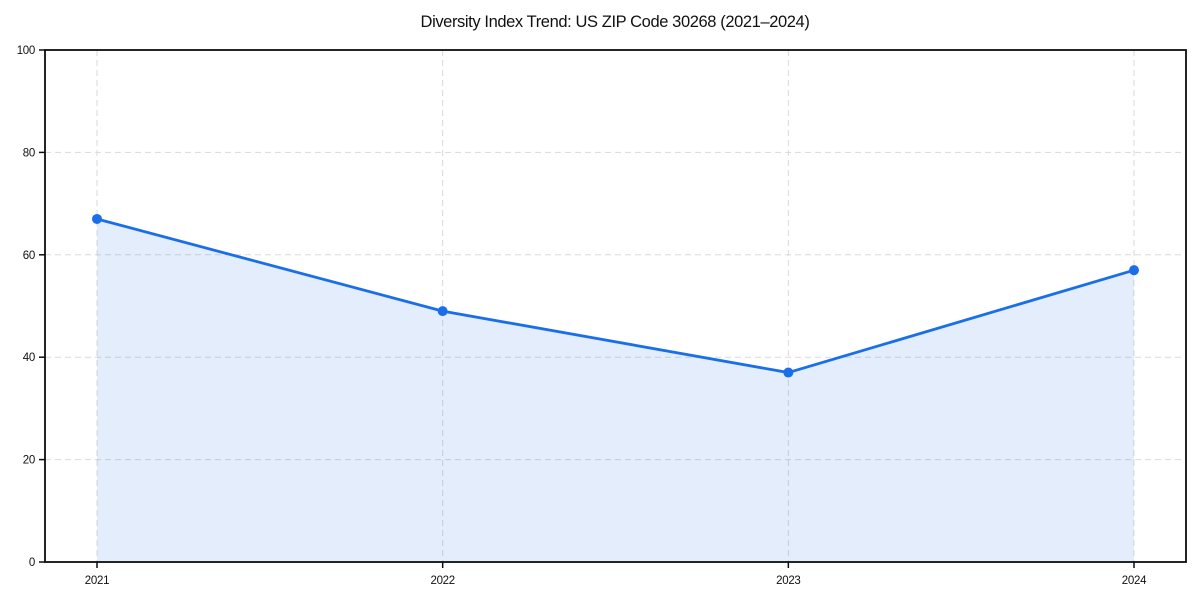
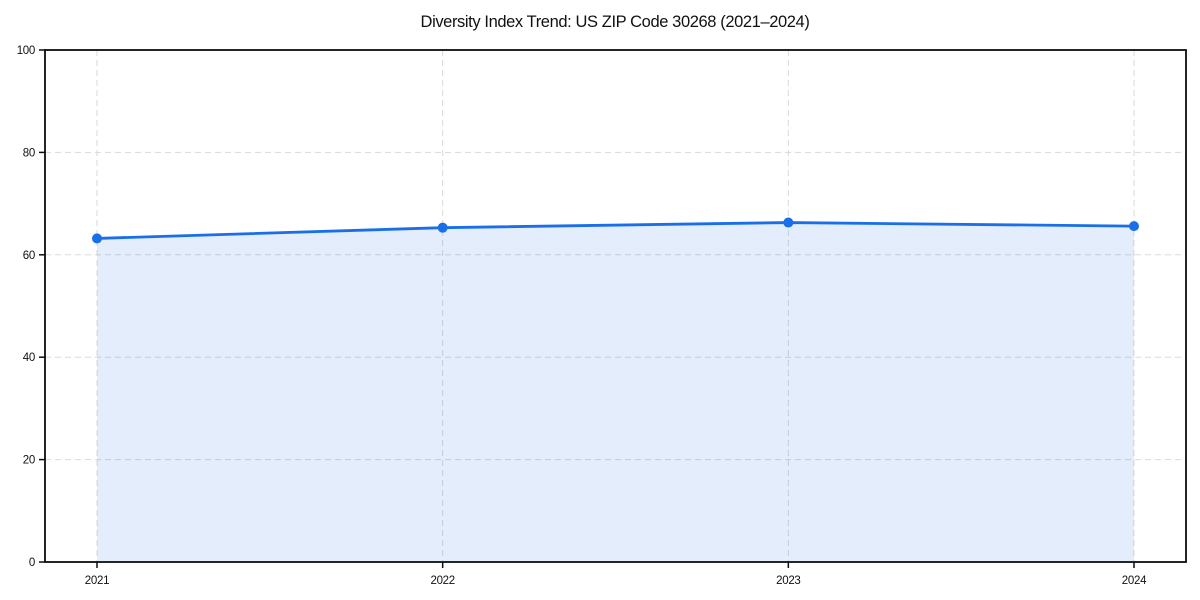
2021: 67 -> 63
2022: 49 -> 65
2023: 37 -> 66
2024: 57 -> 66
